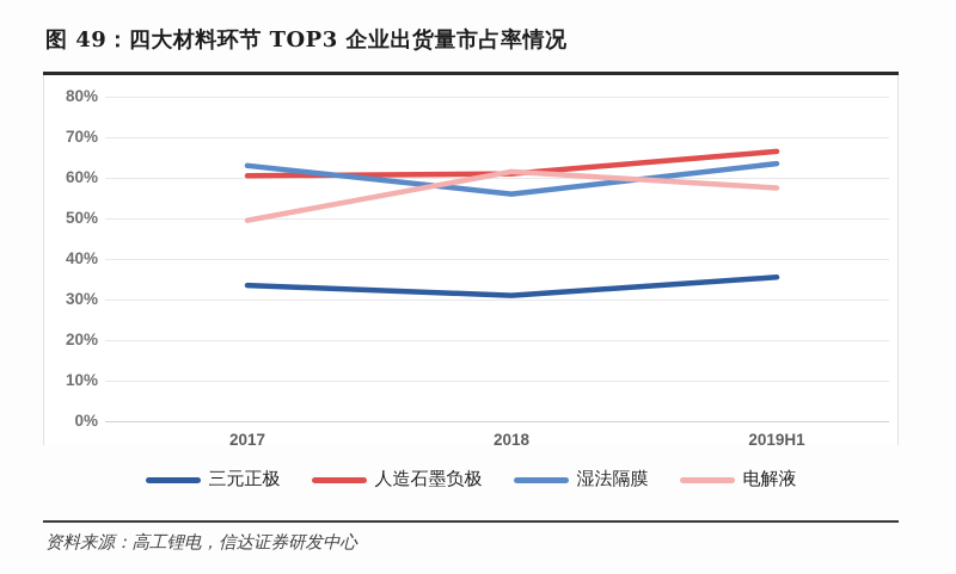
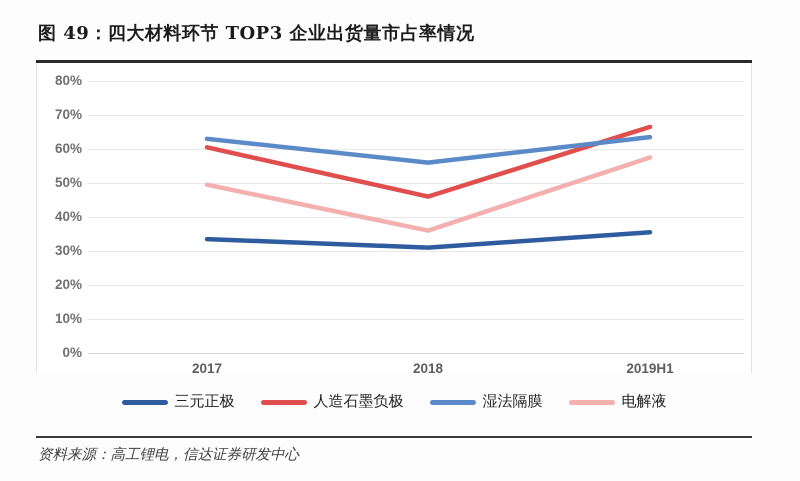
人造石墨负极/2018: 61% -> 46%
电解液/2018: 62% -> 36%
